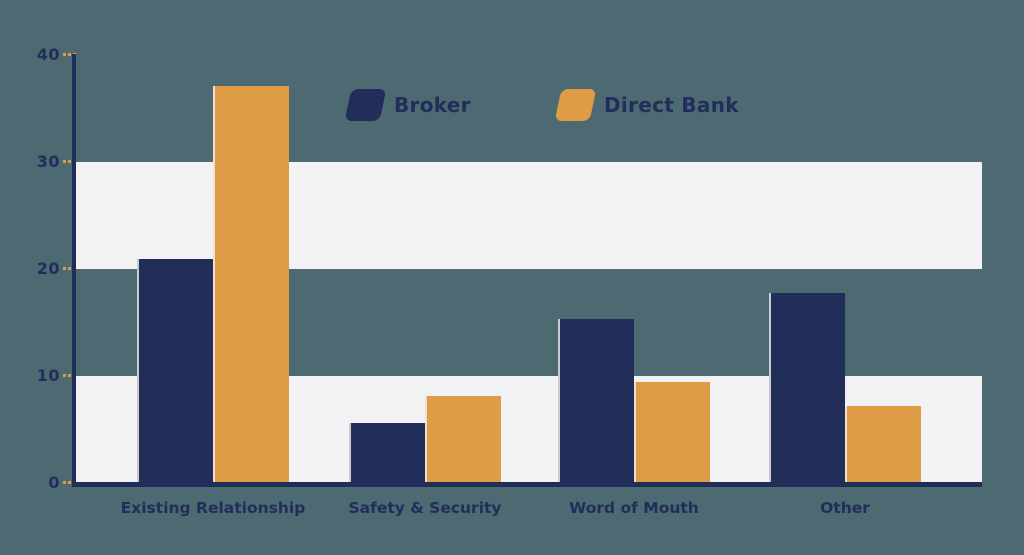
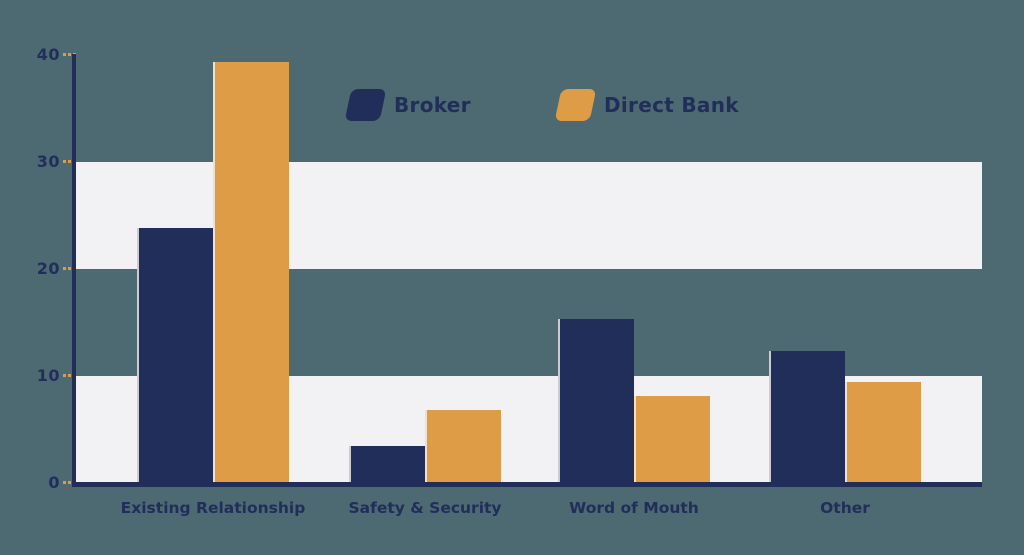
Broker/Existing Relationship: 20.9 -> 23.8
Direct Bank/Existing Relationship: 37.1 -> 39.3
Broker/Safety & Security: 5.6 -> 3.4
Direct Bank/Safety & Security: 8.1 -> 6.8
Direct Bank/Word of Mouth: 9.4 -> 8.1
Broker/Other: 17.7 -> 12.3
Direct Bank/Other: 7.2 -> 9.4
